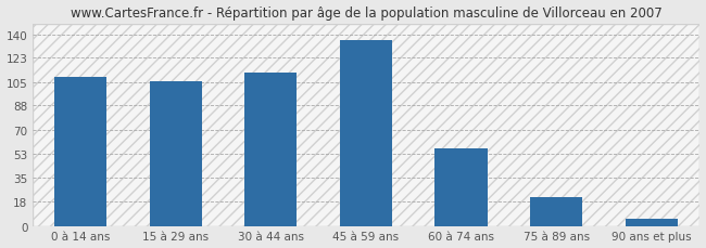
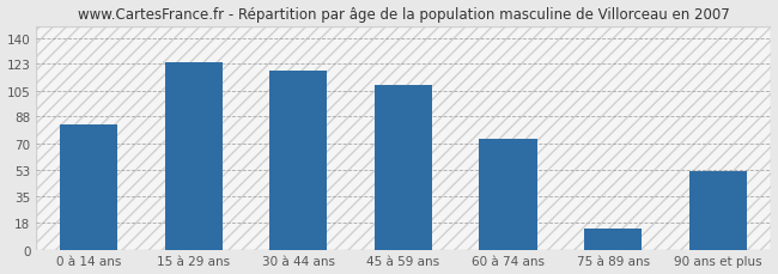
0 à 14 ans: 109 -> 83
15 à 29 ans: 106 -> 124
30 à 44 ans: 112 -> 118
45 à 59 ans: 136 -> 109
60 à 74 ans: 57 -> 73
75 à 89 ans: 21 -> 14
90 ans et plus: 5 -> 52
